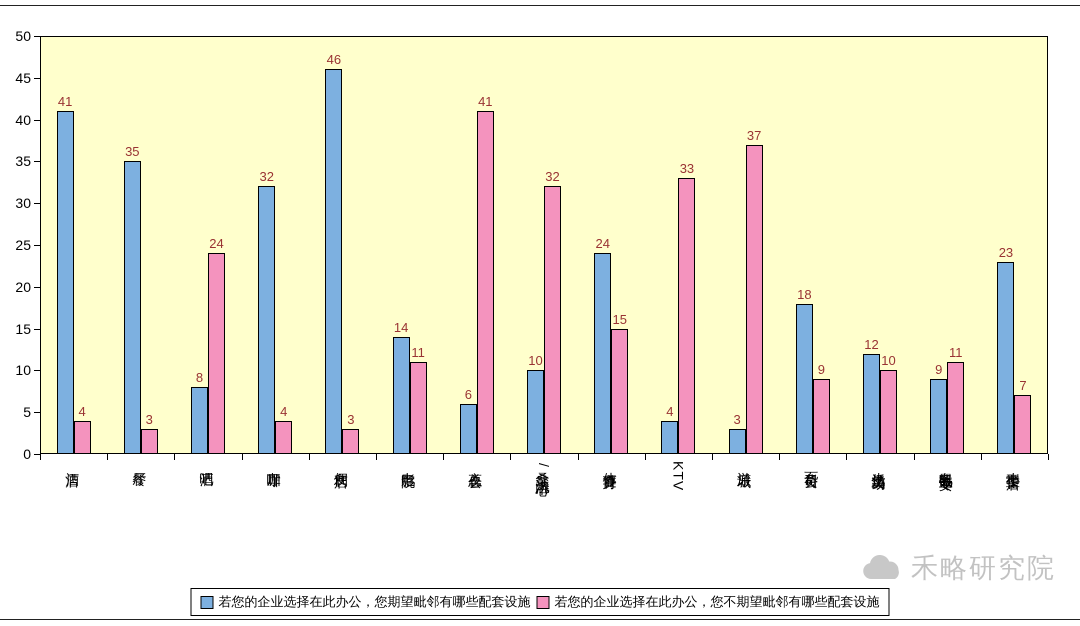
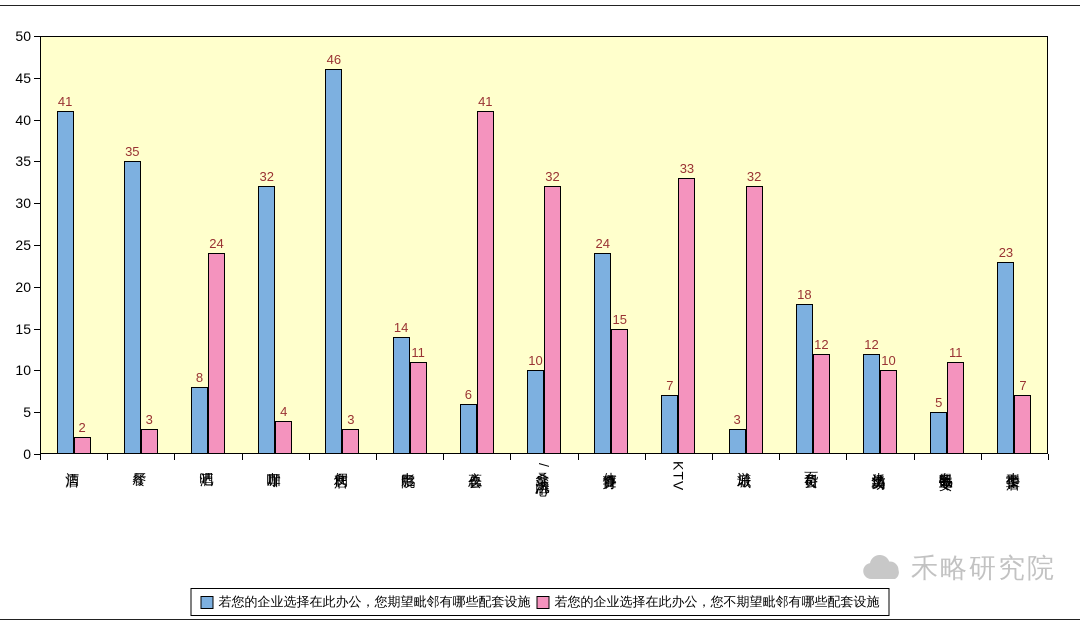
若您的企业选择在此办公，您不期望毗邻有哪些配套设施/酒店: 4 -> 2
若您的企业选择在此办公，您期望毗邻有哪些配套设施/KTV: 4 -> 7
若您的企业选择在此办公，您不期望毗邻有哪些配套设施/游乐城: 37 -> 32
若您的企业选择在此办公，您不期望毗邻有哪些配套设施/百货公司: 9 -> 12
若您的企业选择在此办公，您期望毗邻有哪些配套设施/电器数码专卖: 9 -> 5
